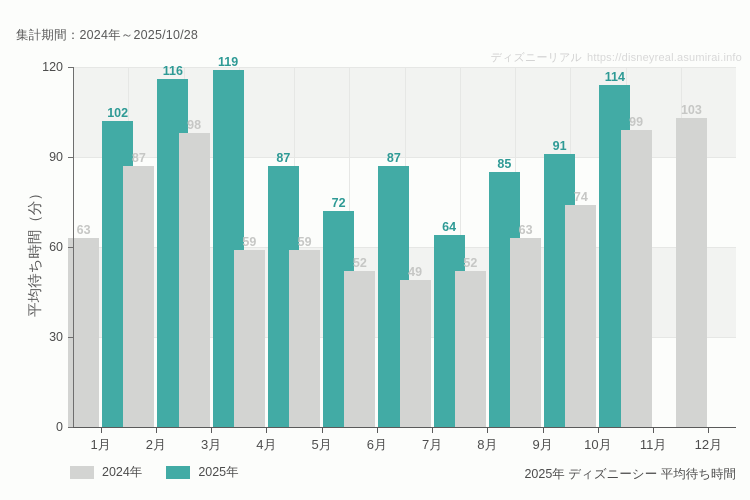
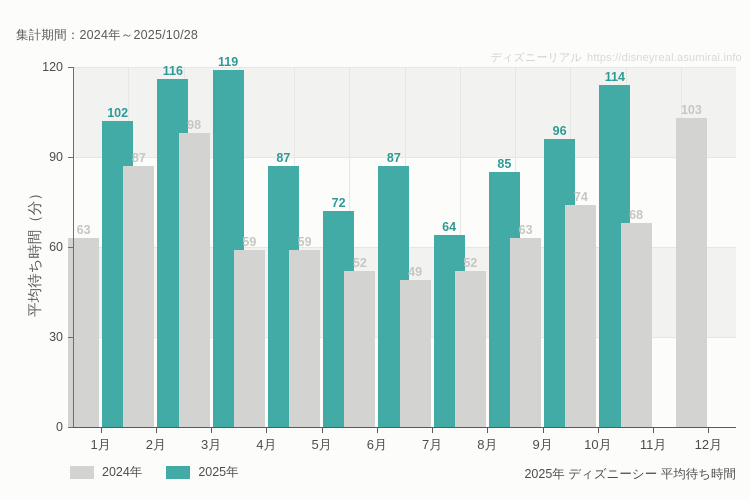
2025年/9月: 91 -> 96
2024年/11月: 99 -> 68
